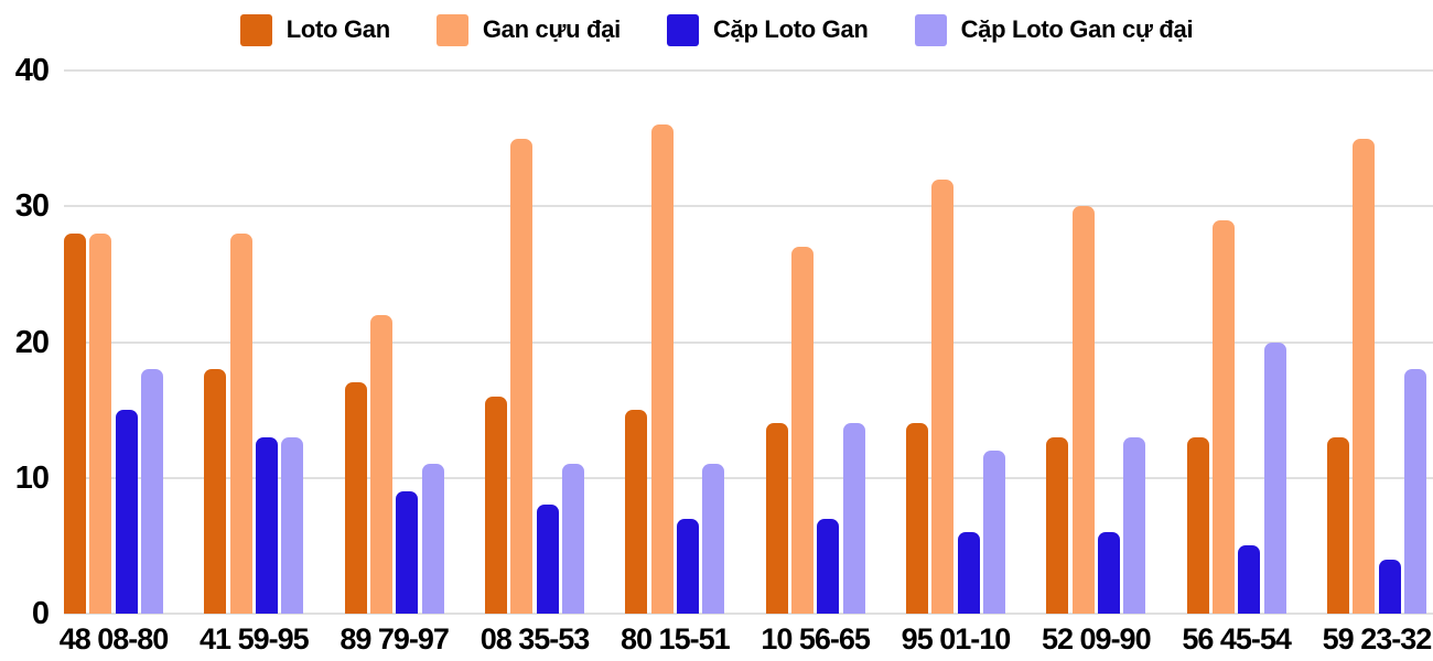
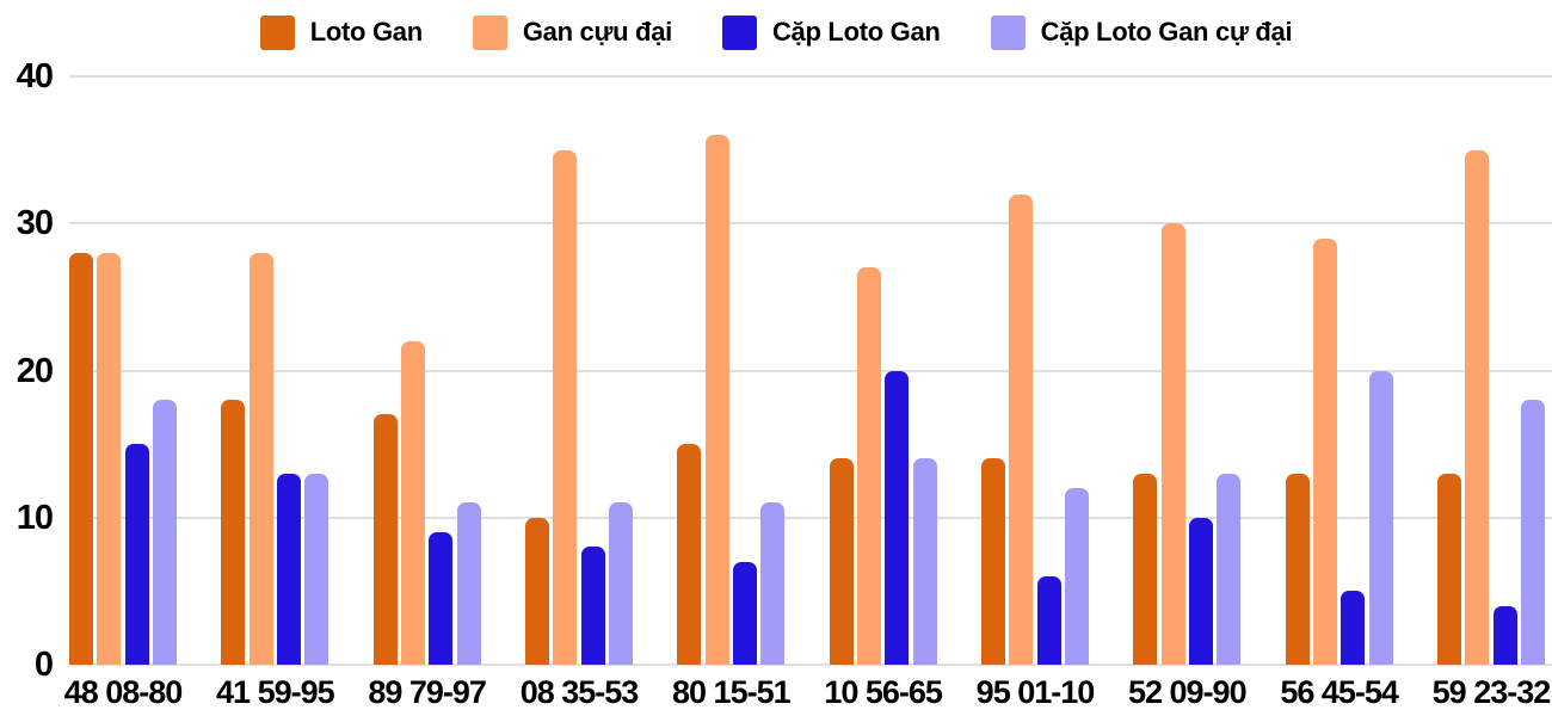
Loto Gan/08 35-53: 16 -> 10
Cặp Loto Gan/10 56-65: 7 -> 20
Cặp Loto Gan/52 09-90: 6 -> 10
